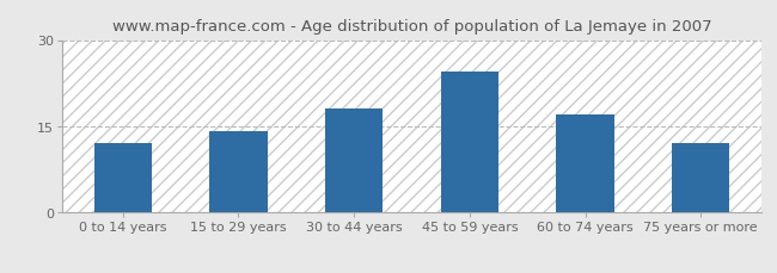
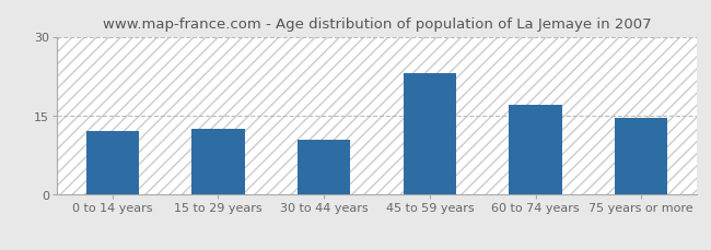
15 to 29 years: 14.2 -> 12.5
30 to 44 years: 18.0 -> 10.5
45 to 59 years: 24.5 -> 23.0
75 years or more: 12.0 -> 14.5
